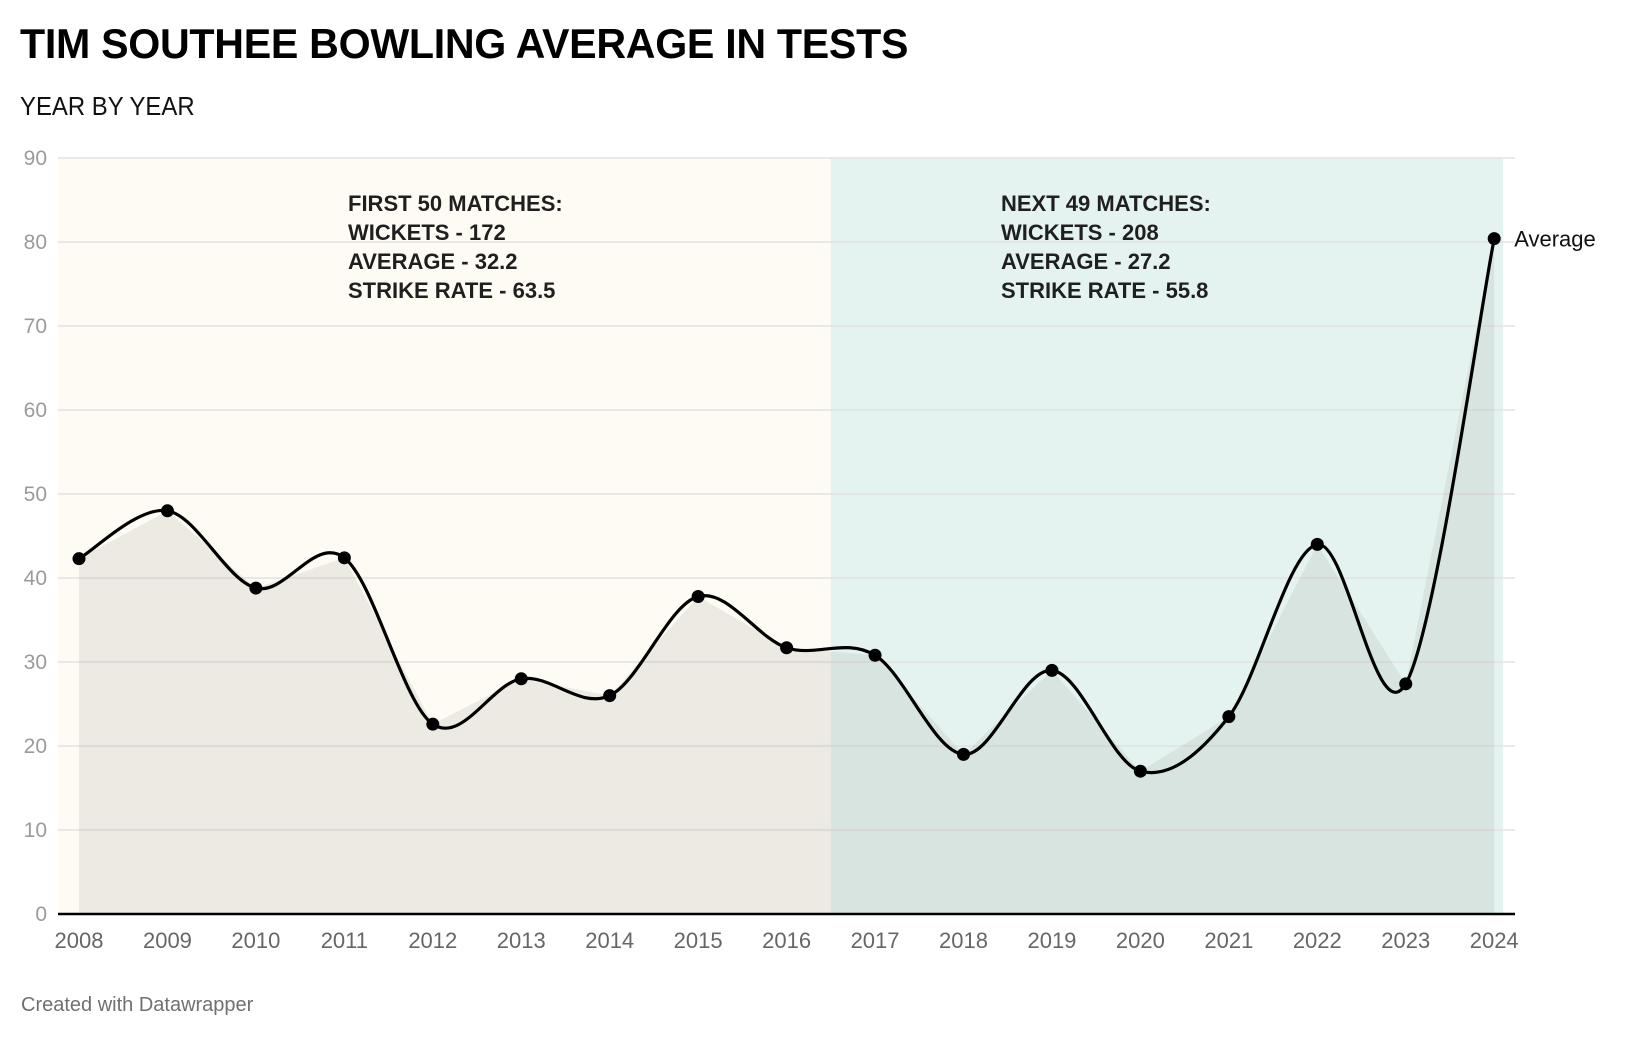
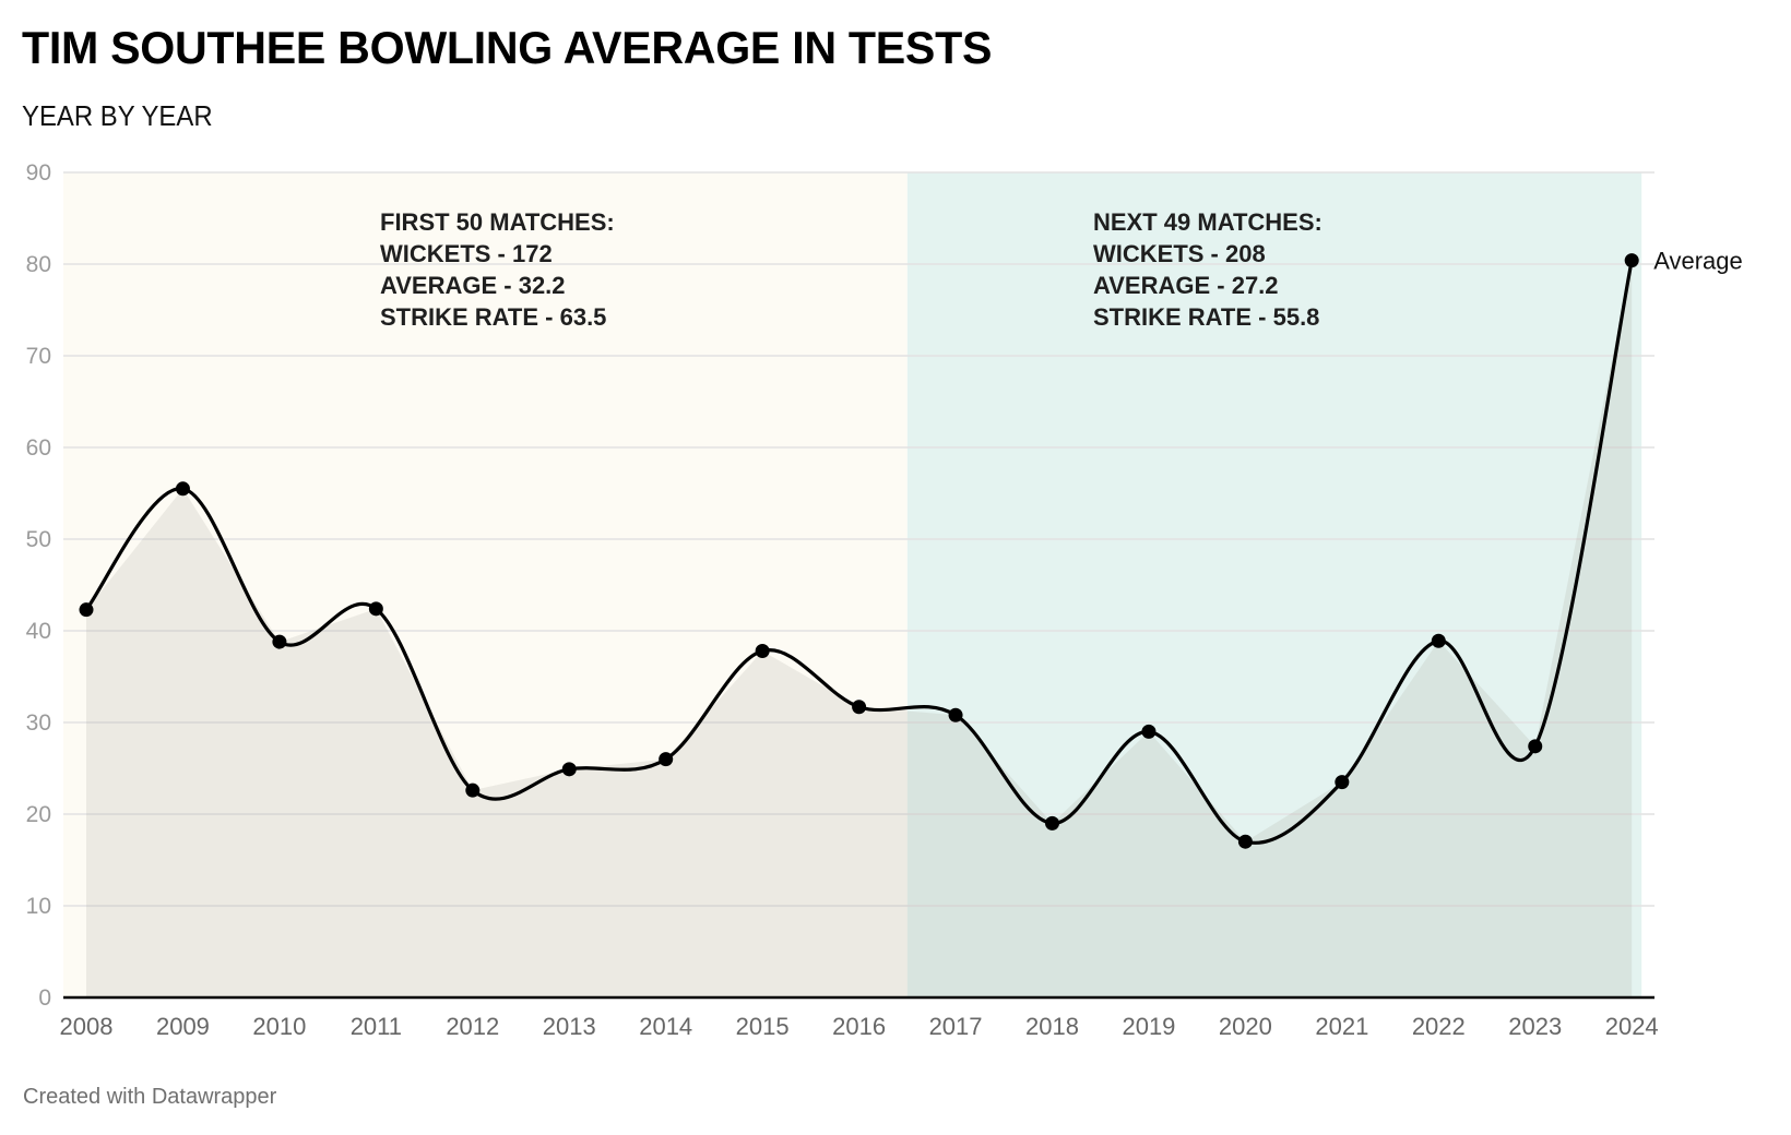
2009: 48 -> 56
2013: 28 -> 25
2022: 44 -> 39
